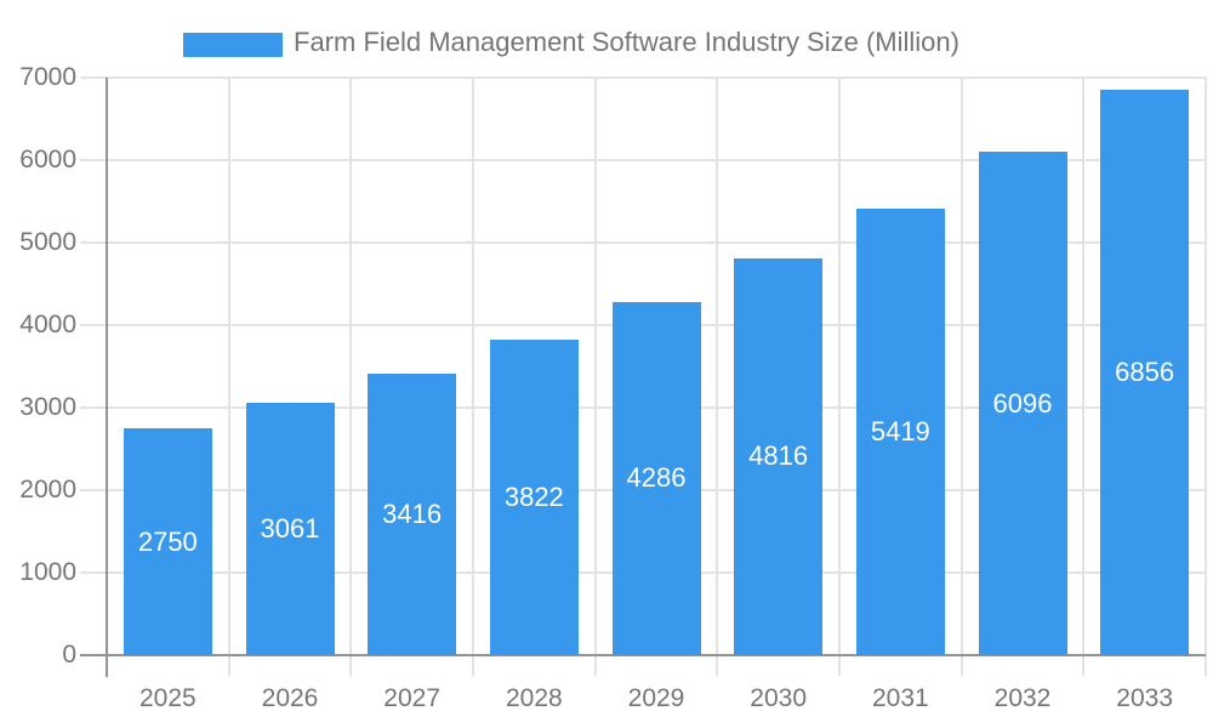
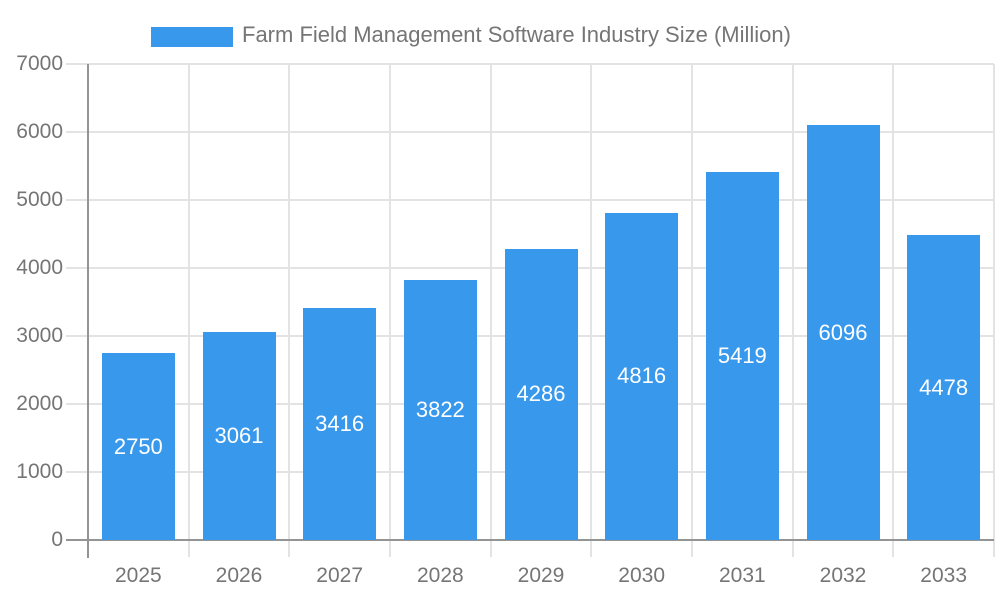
2033: 6856 -> 4478
